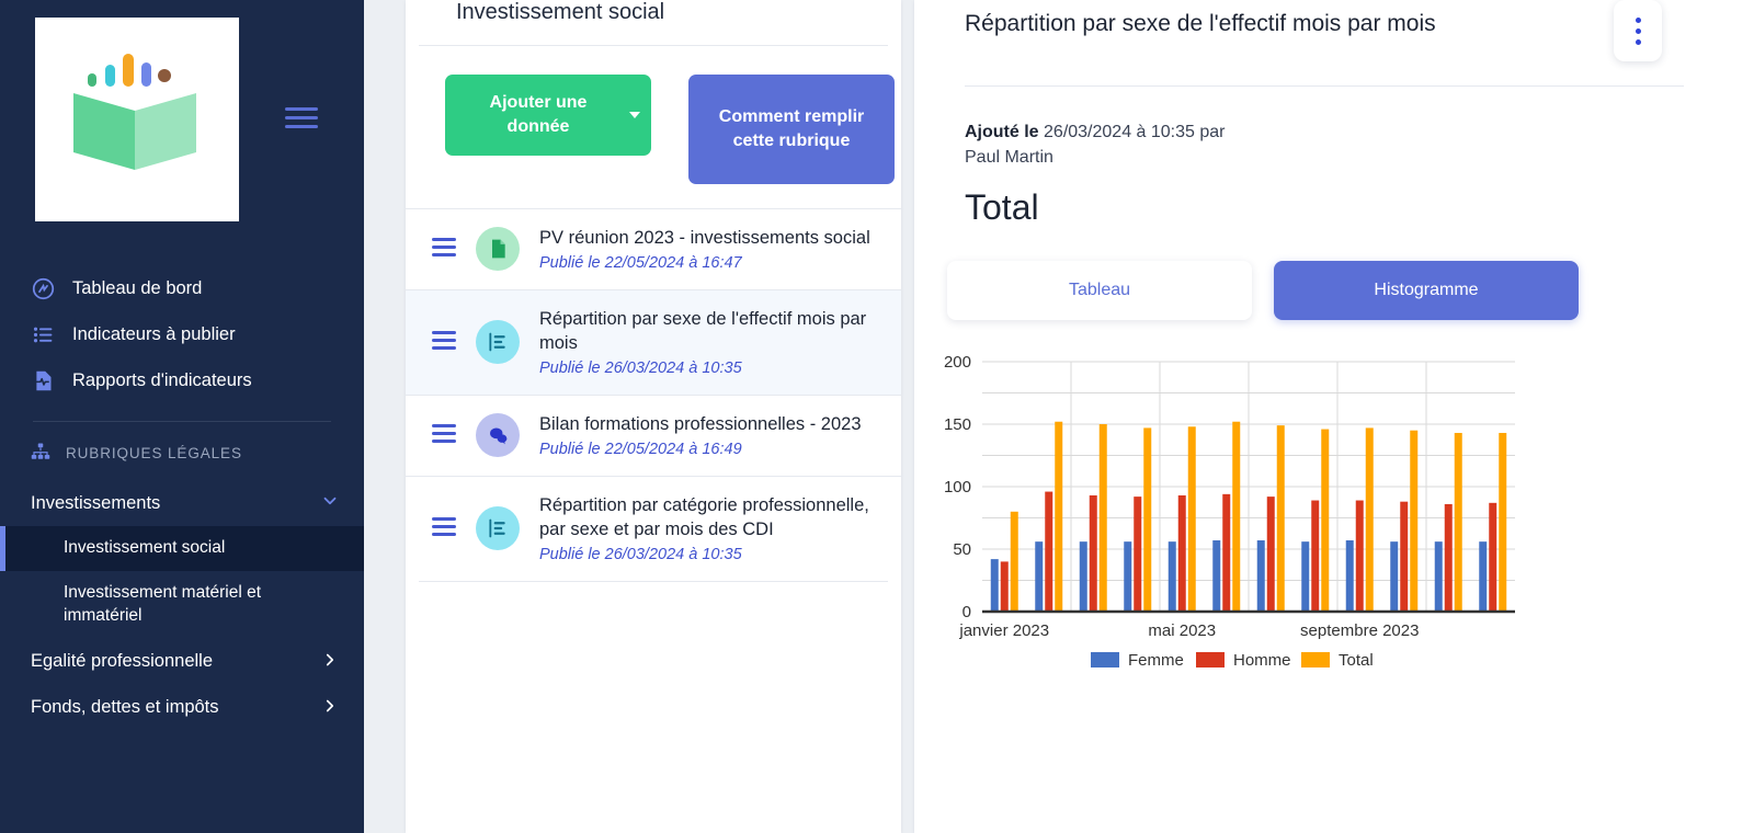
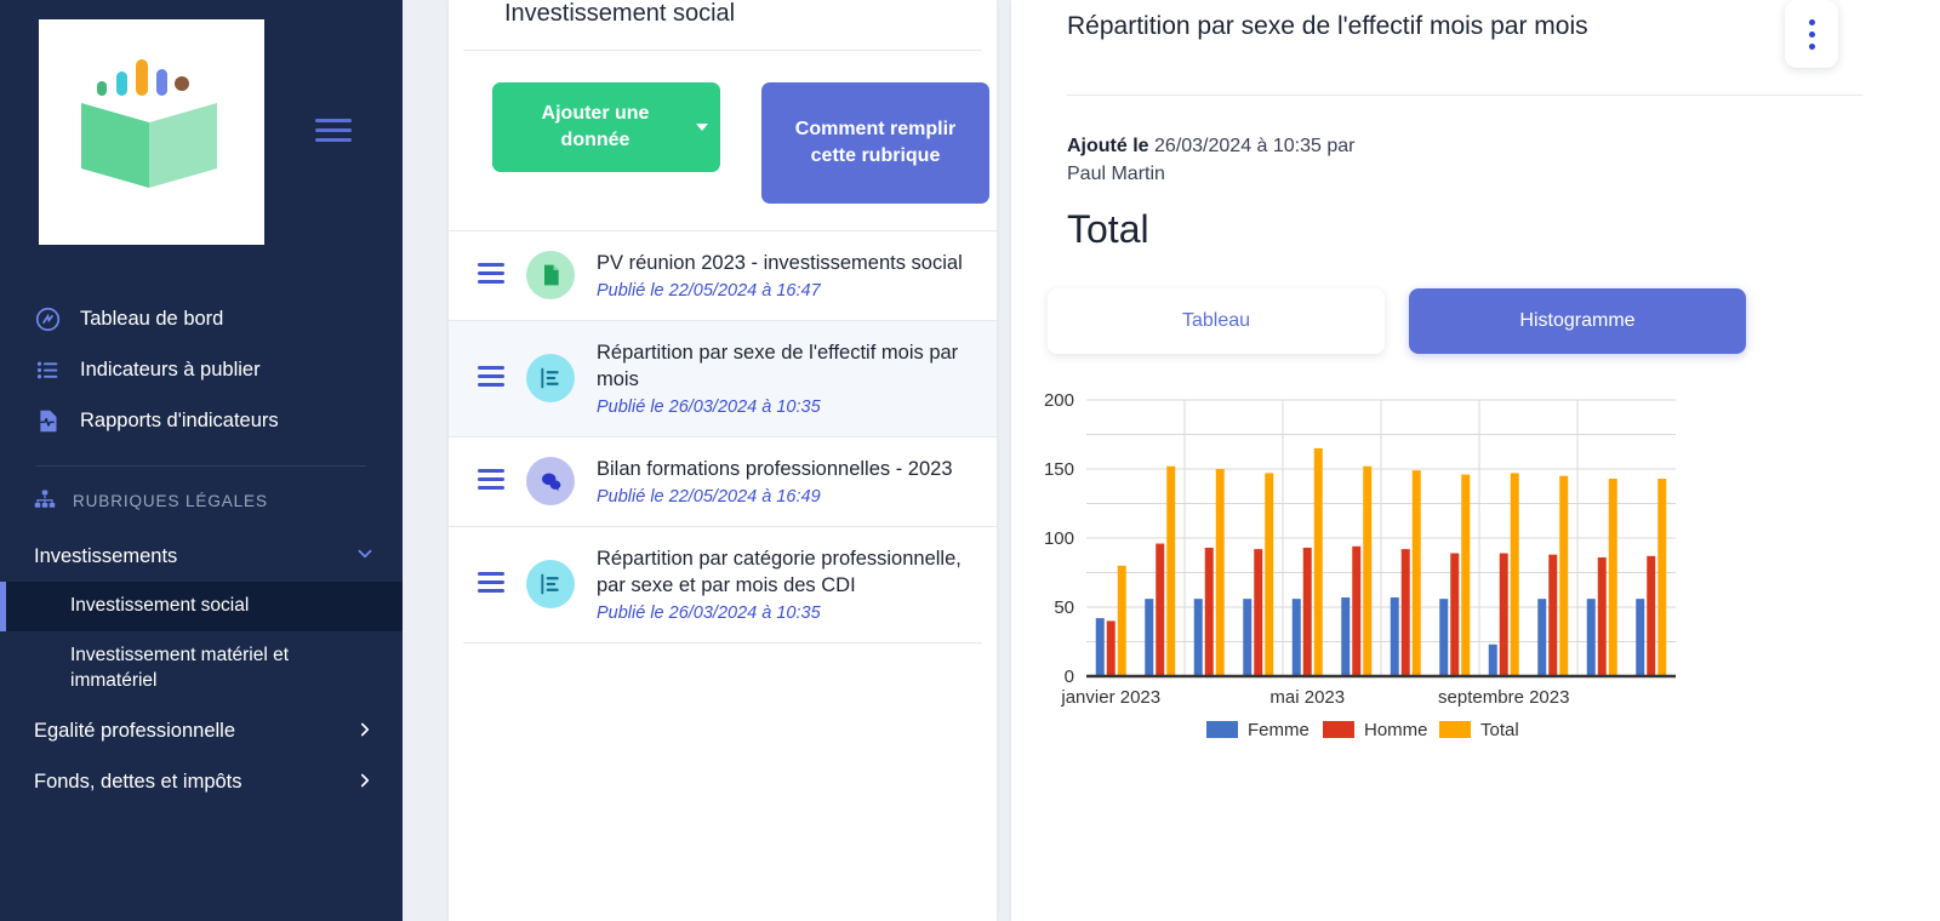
Total/mai 2023: 148 -> 165
Femme/septembre 2023: 57 -> 23
